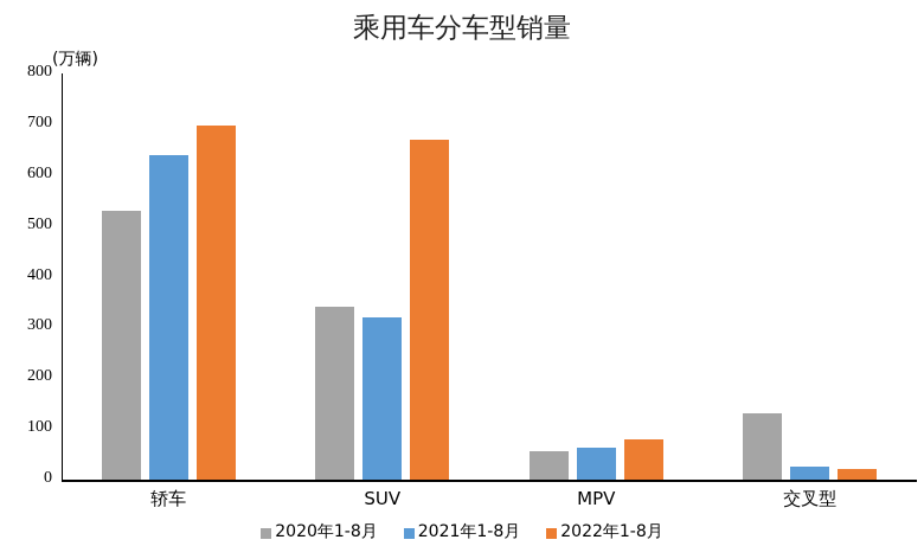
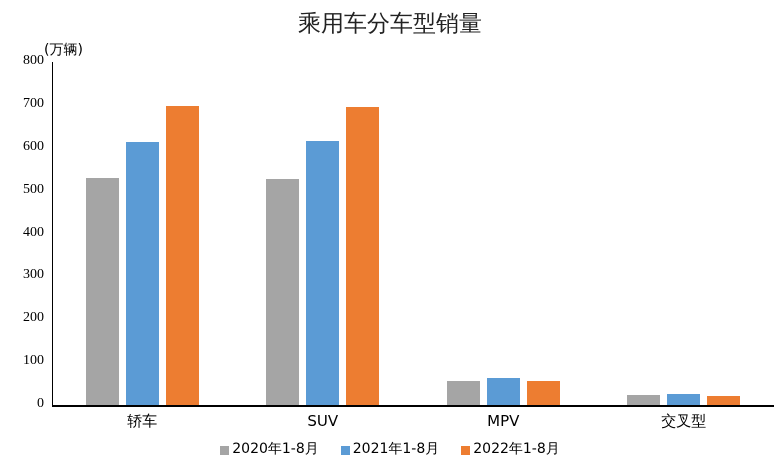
2021年1-8月/轿车: 640 -> 610
2020年1-8月/SUV: 340 -> 530
2021年1-8月/SUV: 320 -> 620
2022年1-8月/SUV: 670 -> 700
2022年1-8月/MPV: 80 -> 60
2020年1-8月/交叉型: 130 -> 20
